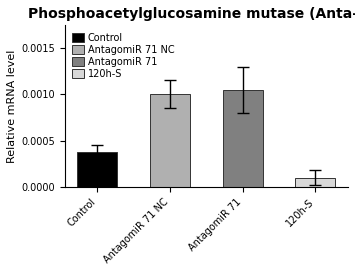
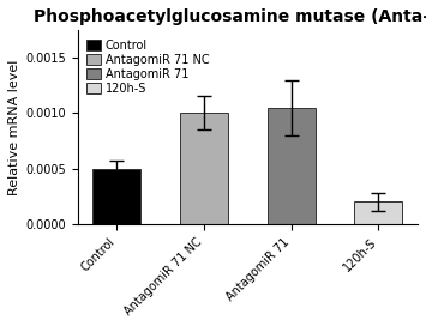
Control: 0.00038 -> 0.00050
120h-S: 0.00010 -> 0.00020
